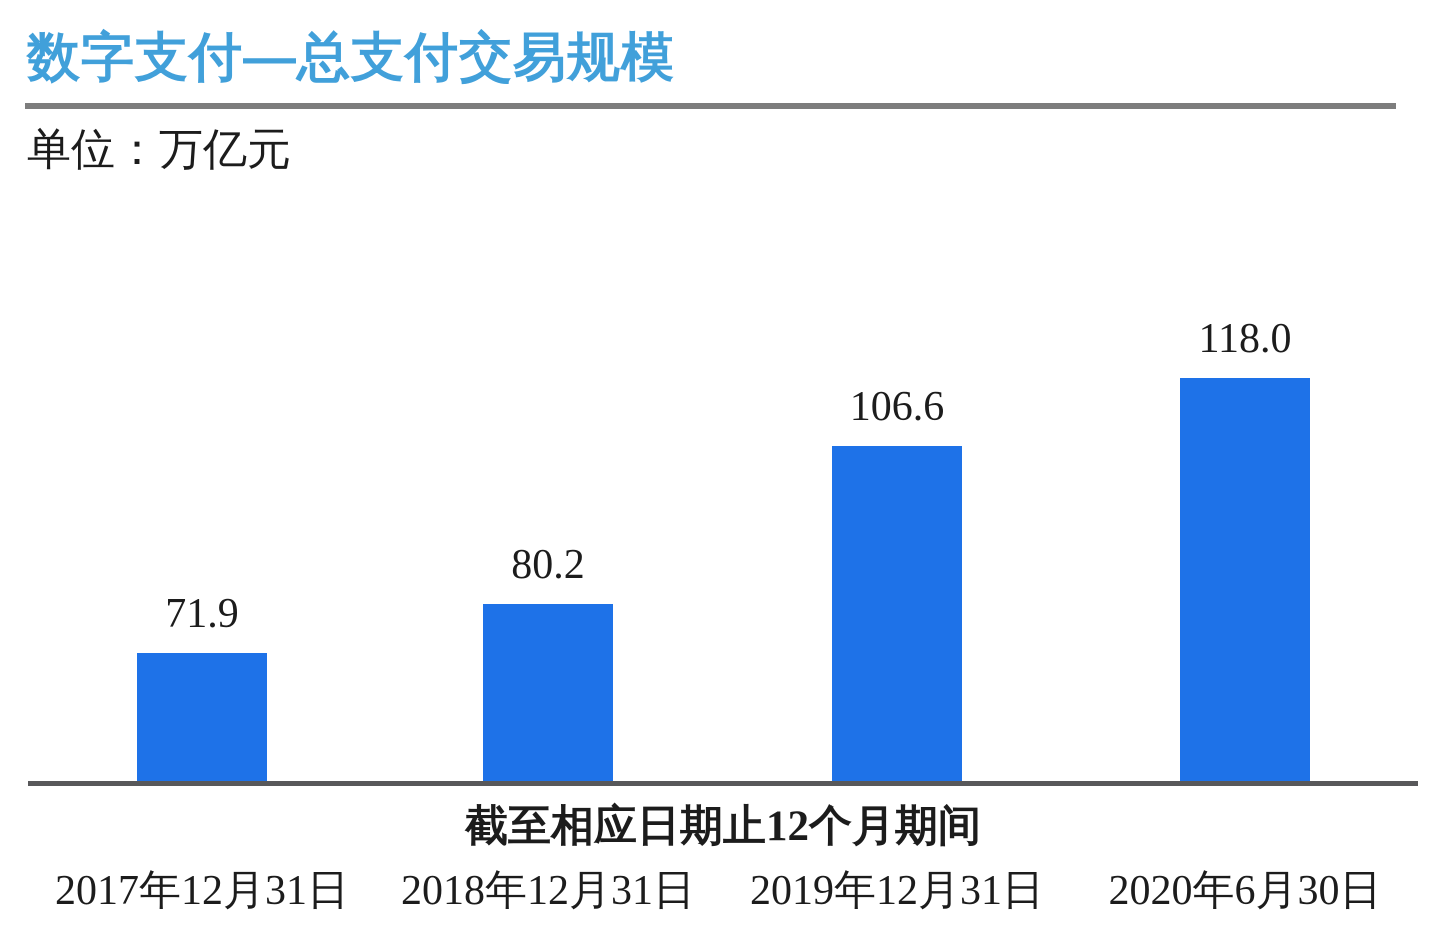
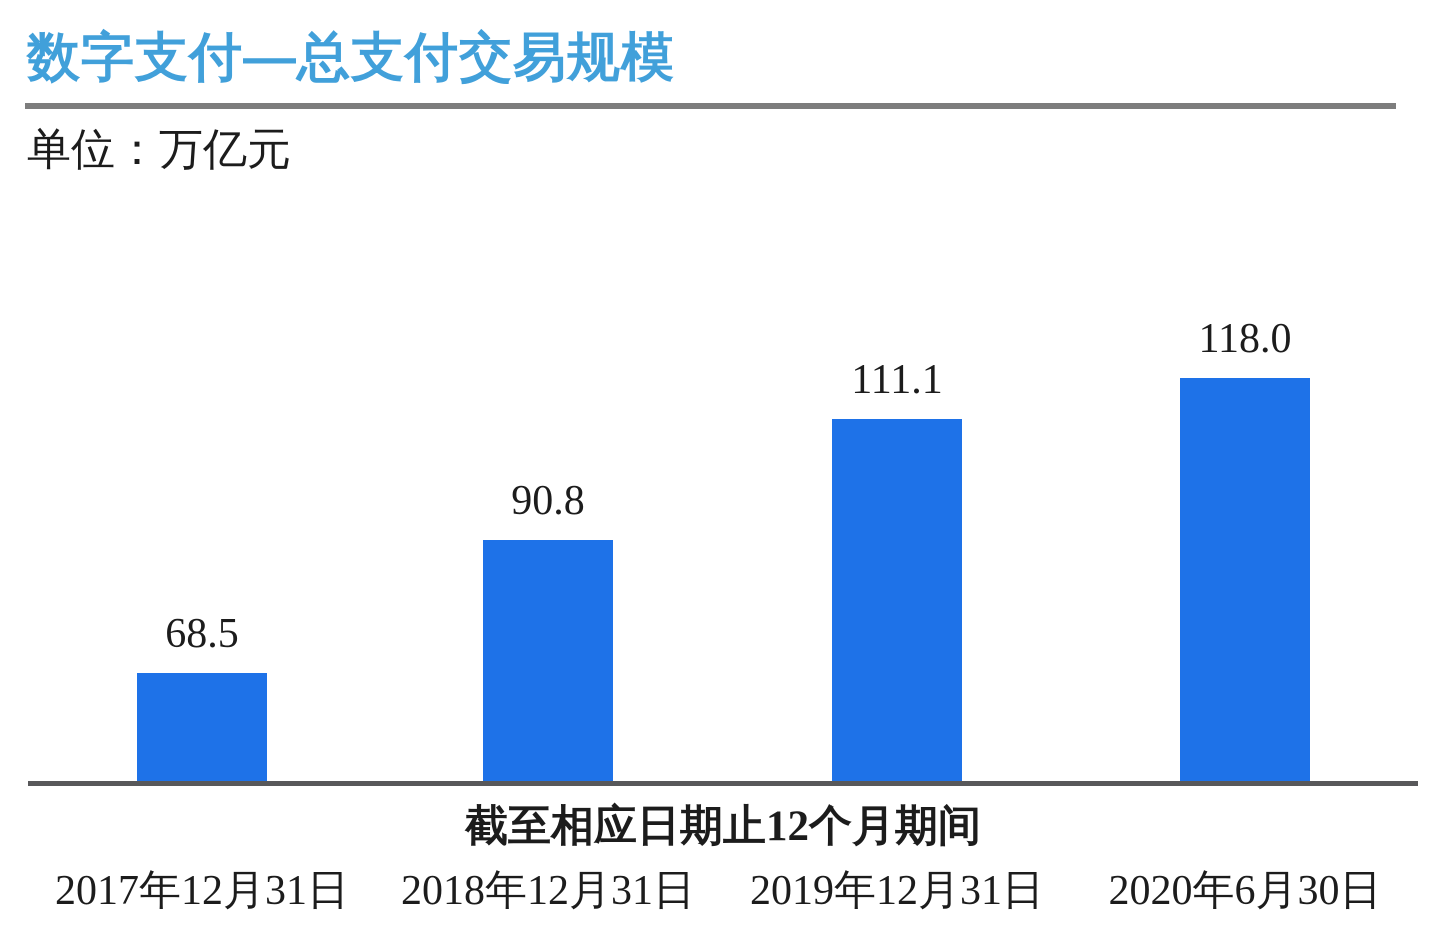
2017年12月31日: 71.9 -> 68.5
2018年12月31日: 80.2 -> 90.8
2019年12月31日: 106.6 -> 111.1
